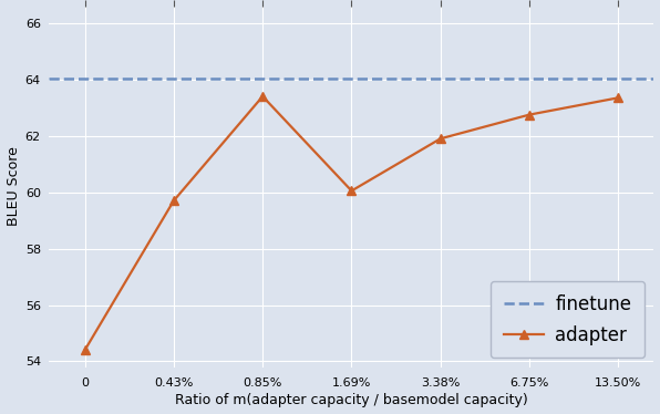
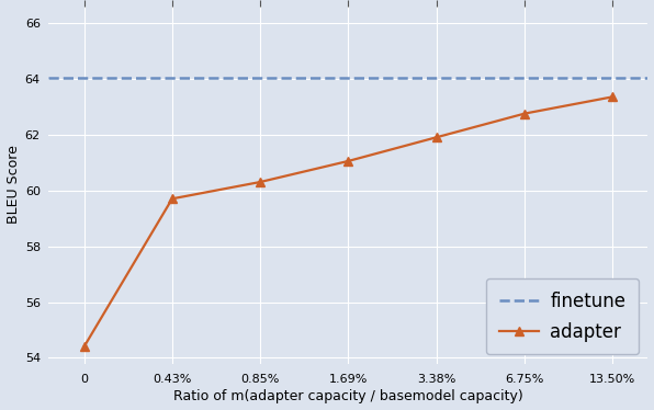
0.85%: 63.40 -> 60.30
1.69%: 60.05 -> 61.05
